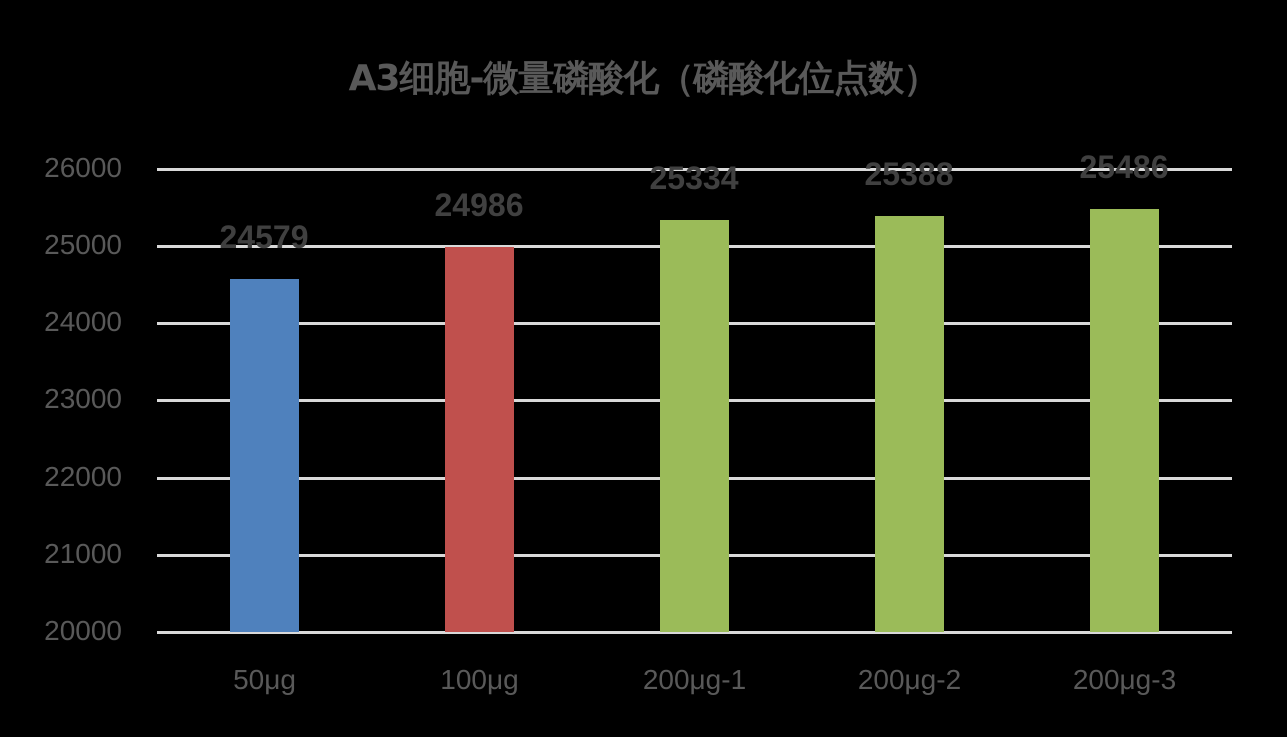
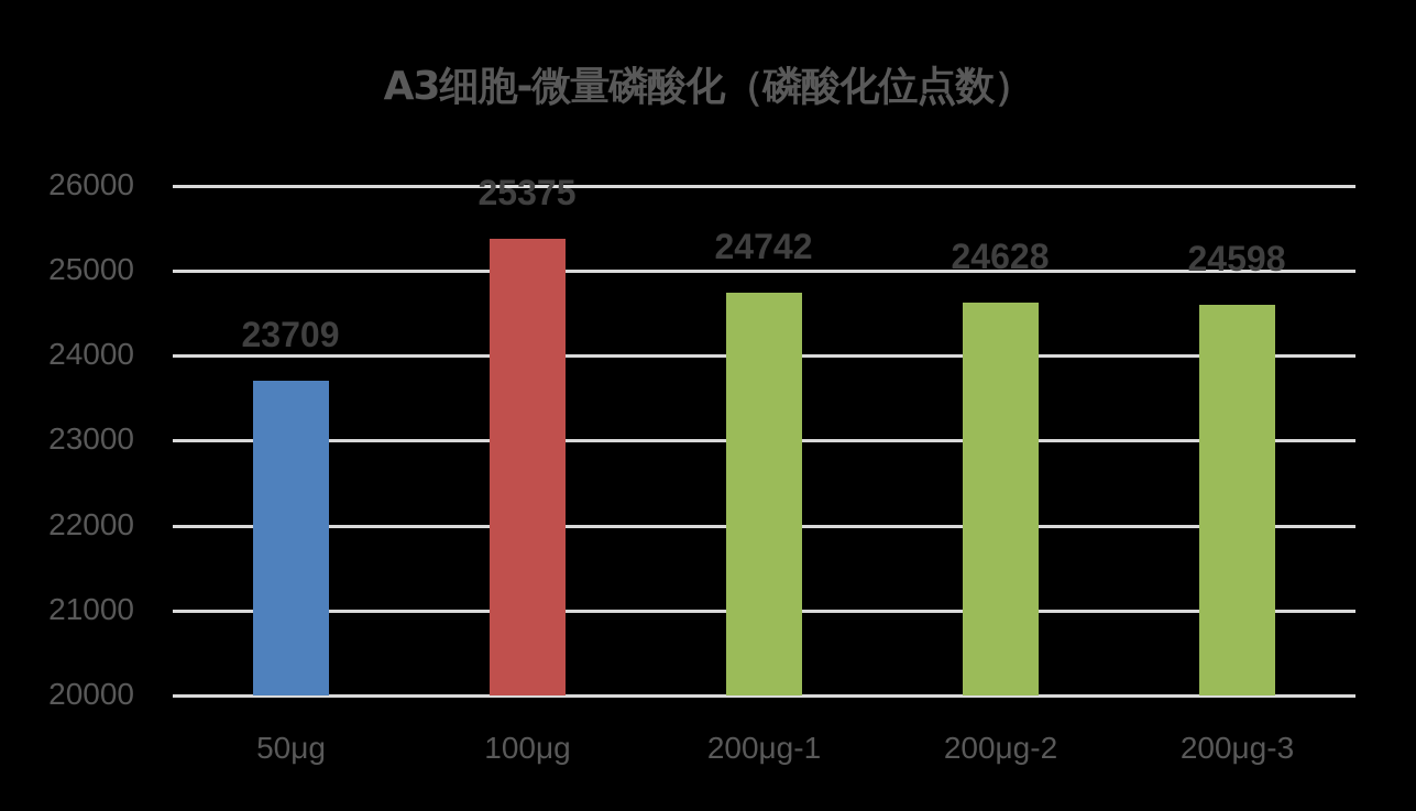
50μg: 24579 -> 23709
100μg: 24986 -> 25375
200μg-1: 25334 -> 24742
200μg-2: 25388 -> 24628
200μg-3: 25486 -> 24598
